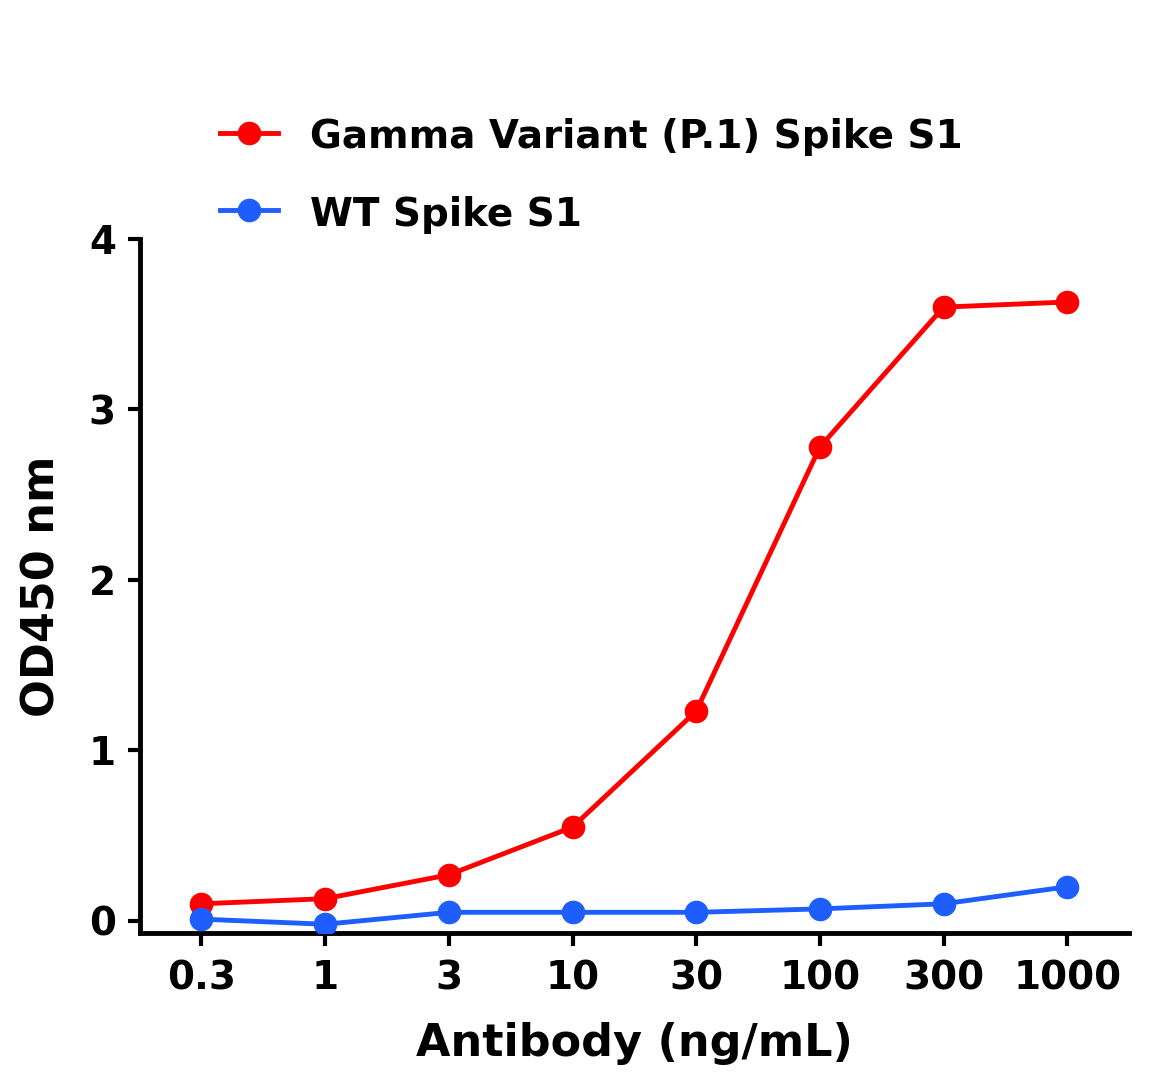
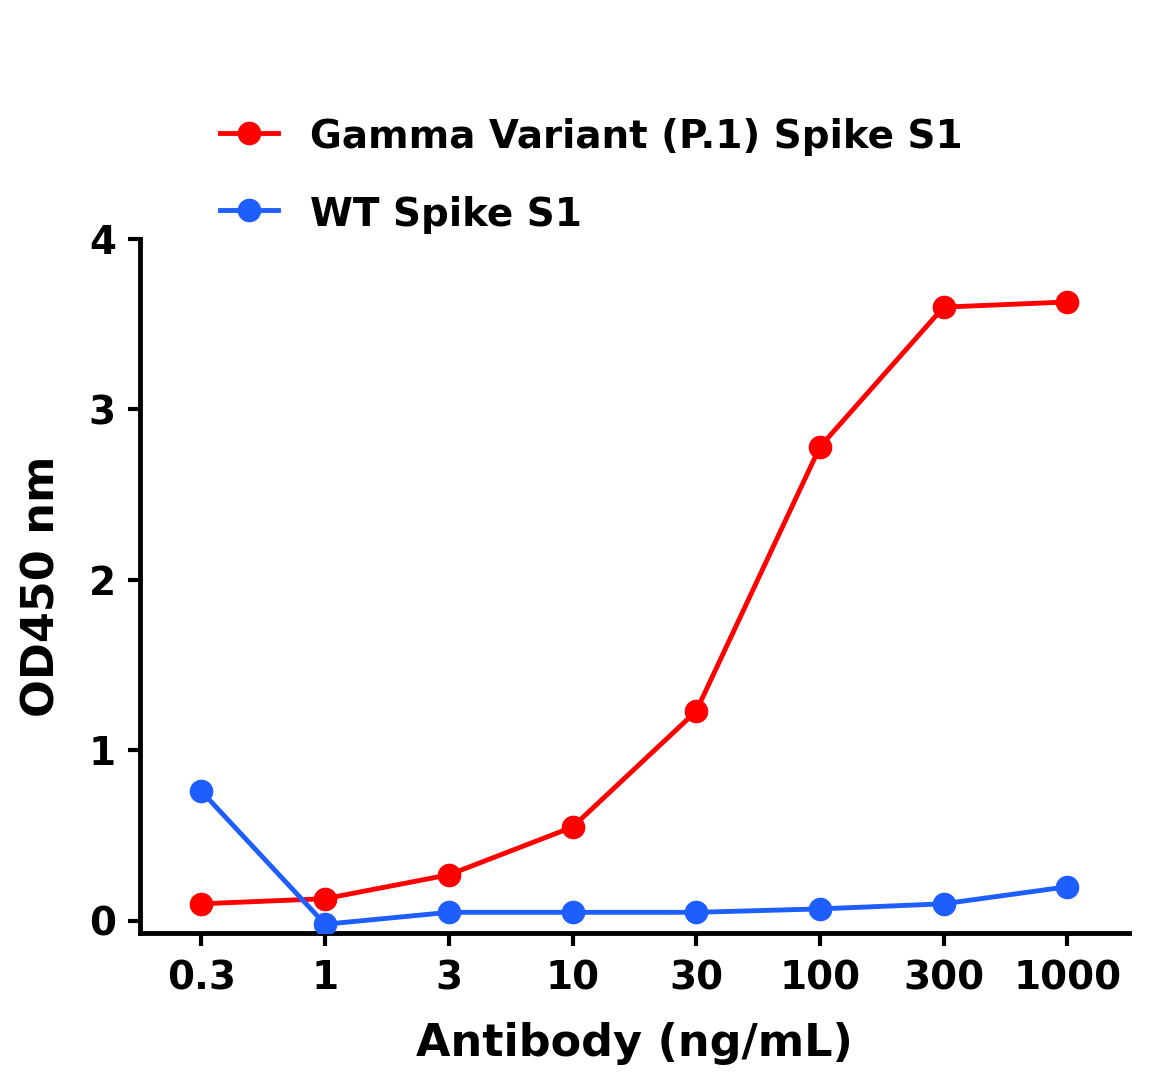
WT Spike S1/0.3: 0.01 -> 0.76
